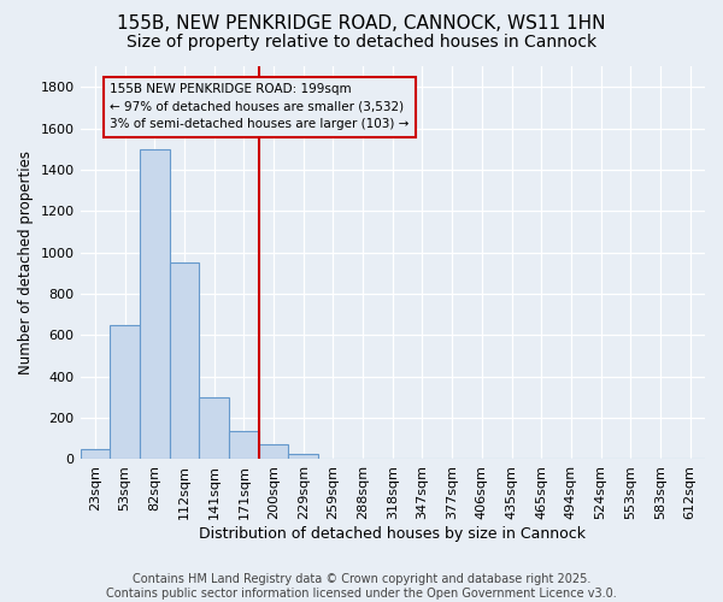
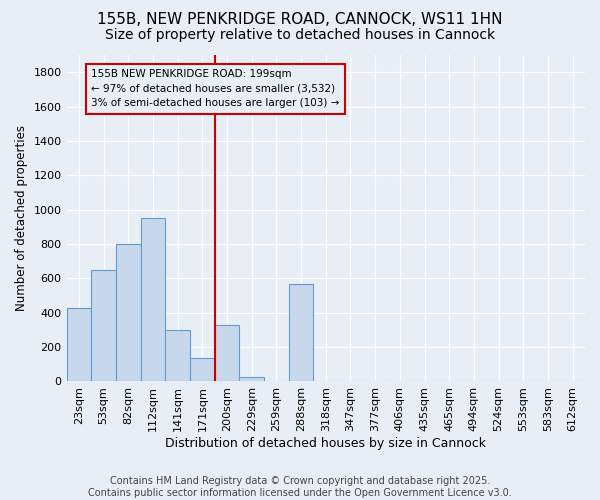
23sqm: 50 -> 430
82sqm: 1500 -> 800
200sqm: 70 -> 330
288sqm: 0 -> 570
